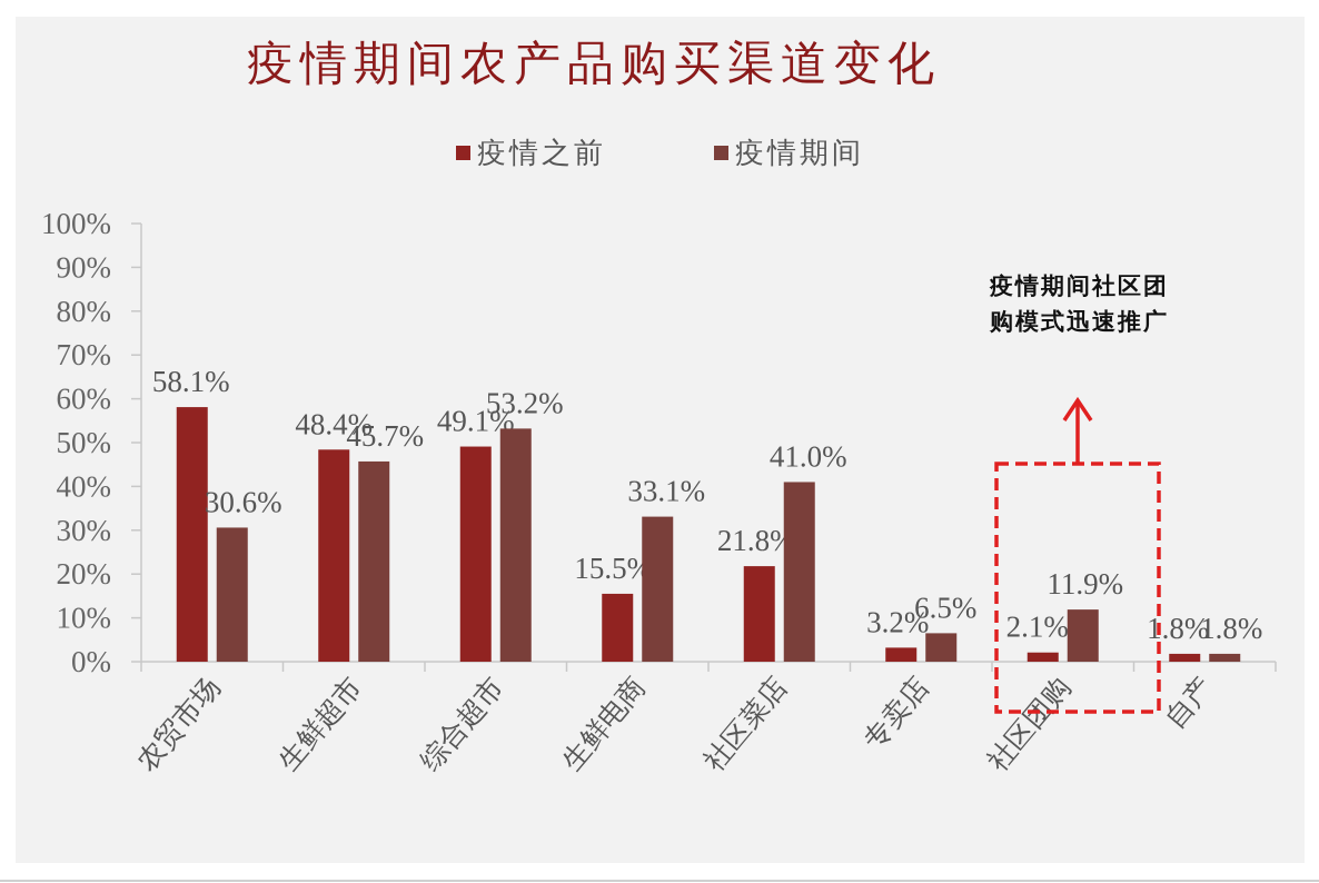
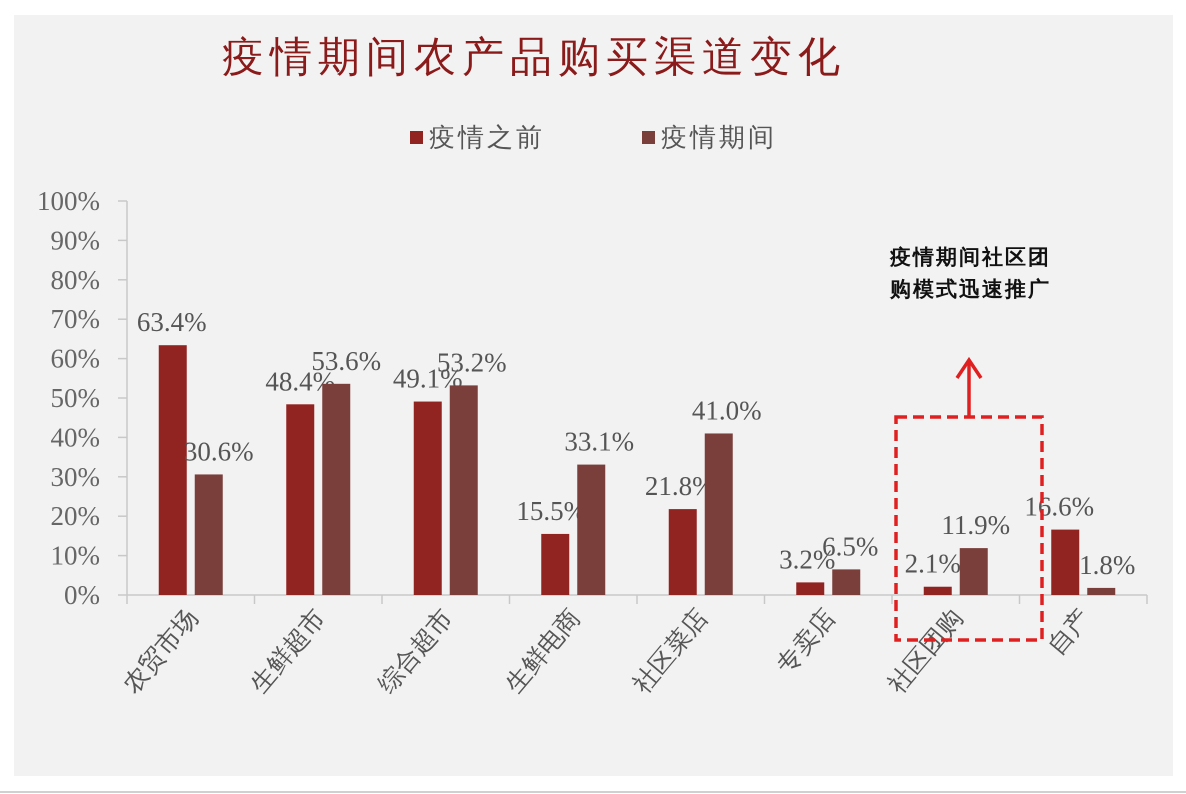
疫情之前/农贸市场: 58.1% -> 63.4%
疫情期间/生鲜超市: 45.7% -> 53.6%
疫情之前/自产: 1.8% -> 16.6%
